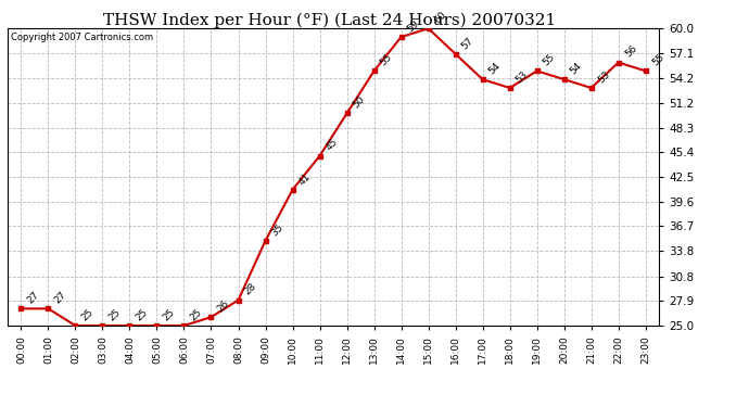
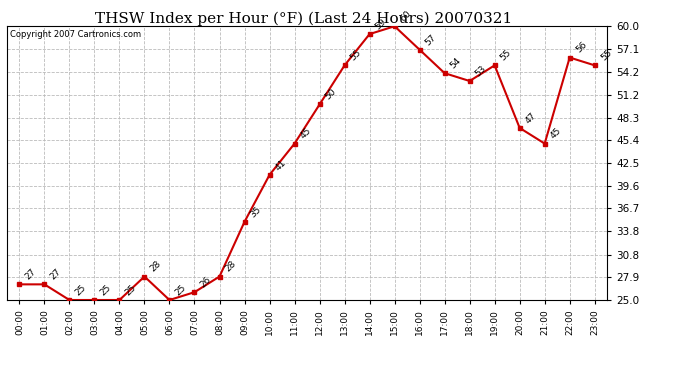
05:00: 25 -> 28
20:00: 54 -> 47
21:00: 53 -> 45
